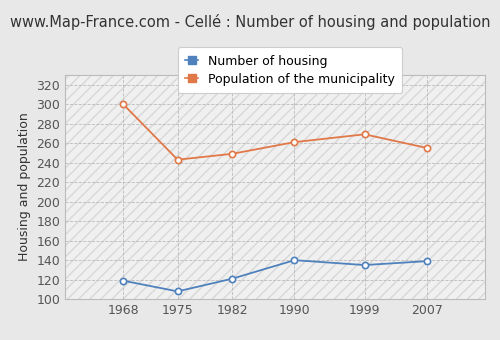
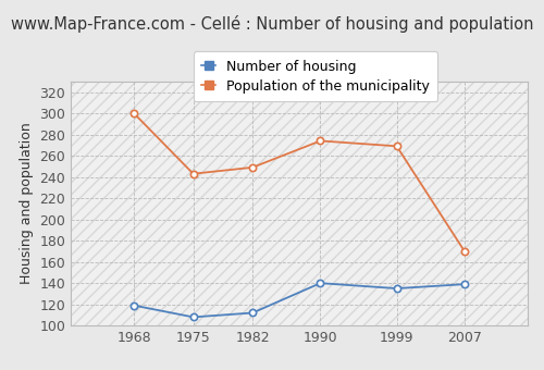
Number of housing/1982: 121 -> 112
Population of the municipality/1990: 261 -> 274
Population of the municipality/2007: 255 -> 170
